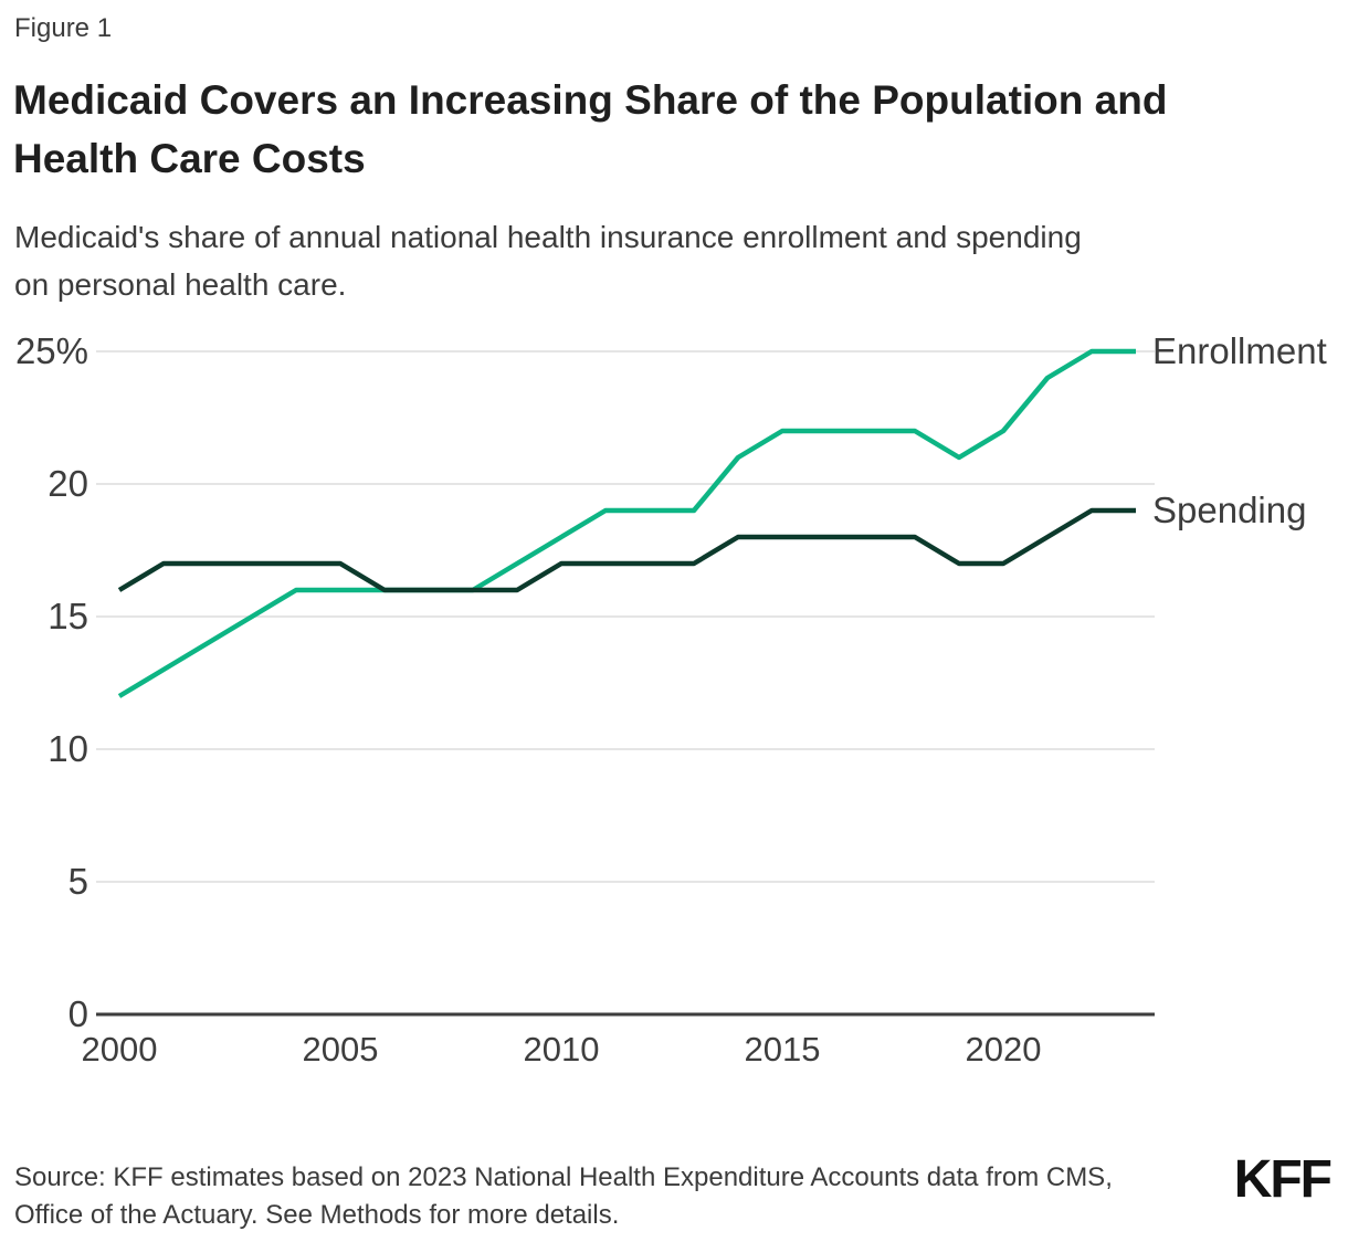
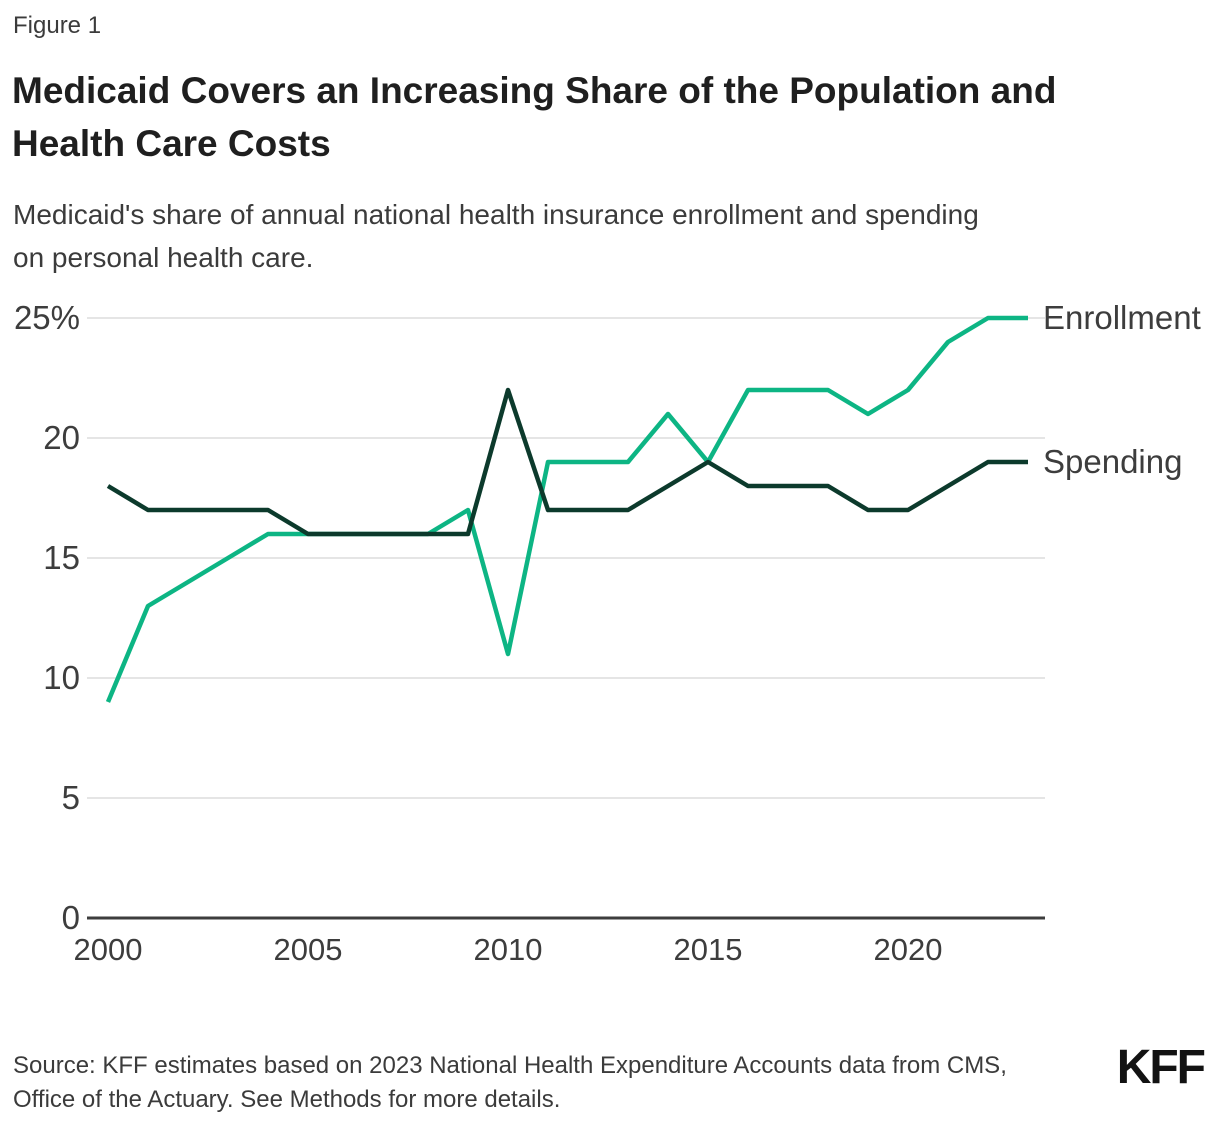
Enrollment/2000: 12% -> 9%
Spending/2000: 16% -> 18%
Spending/2005: 17% -> 16%
Enrollment/2010: 18% -> 11%
Spending/2010: 17% -> 22%
Enrollment/2015: 22% -> 19%
Spending/2015: 18% -> 19%
